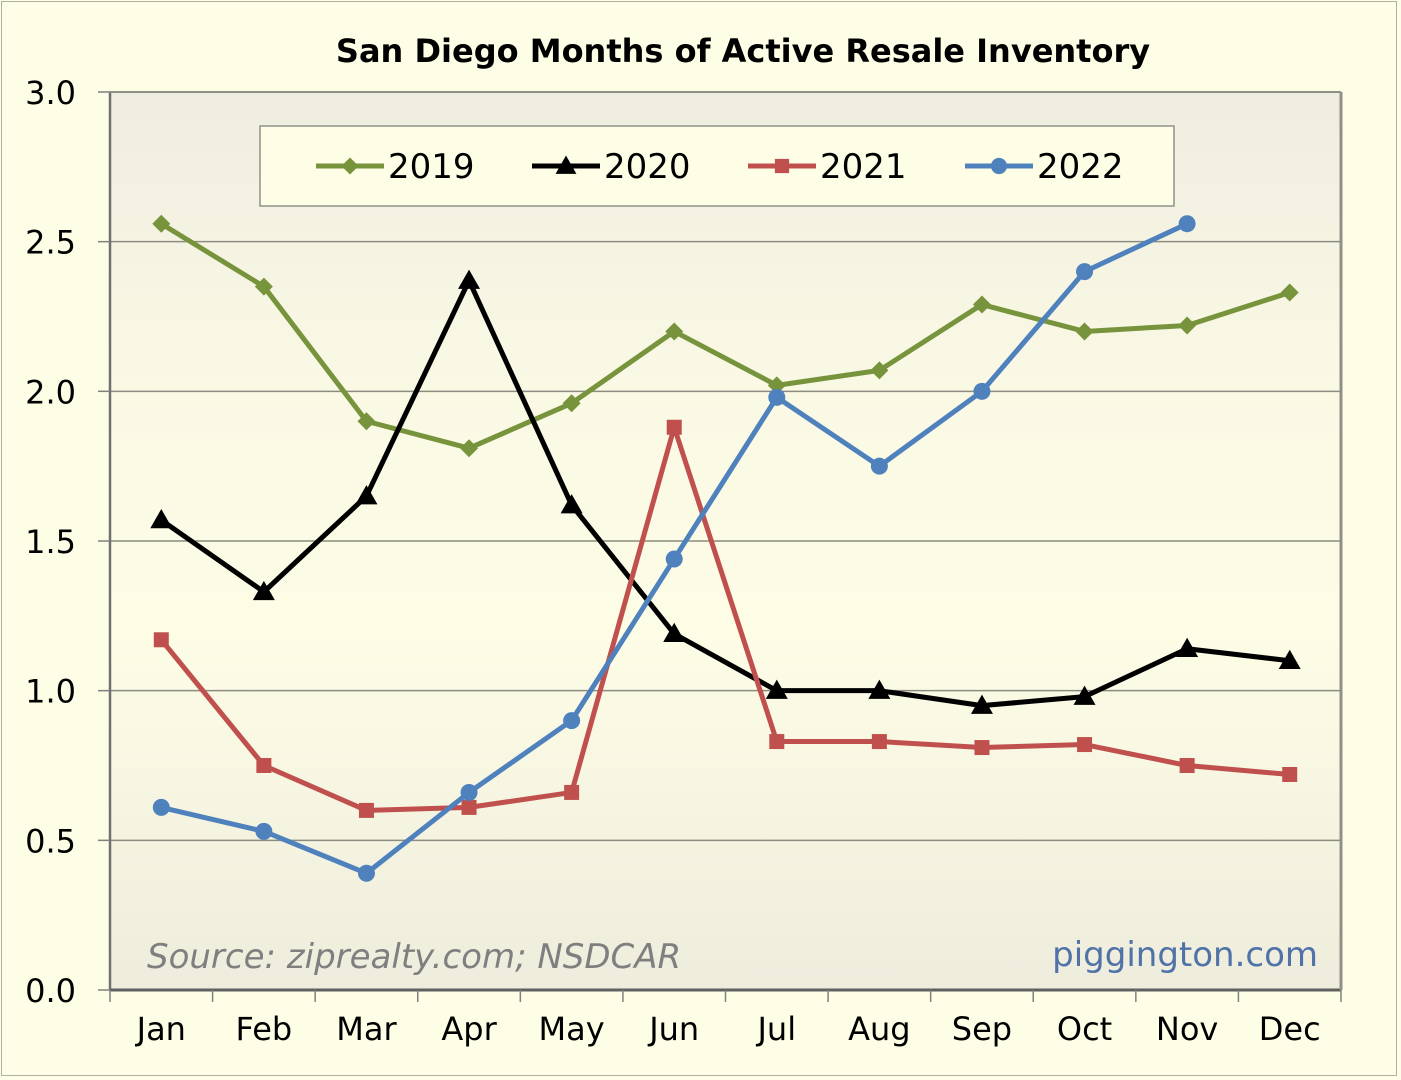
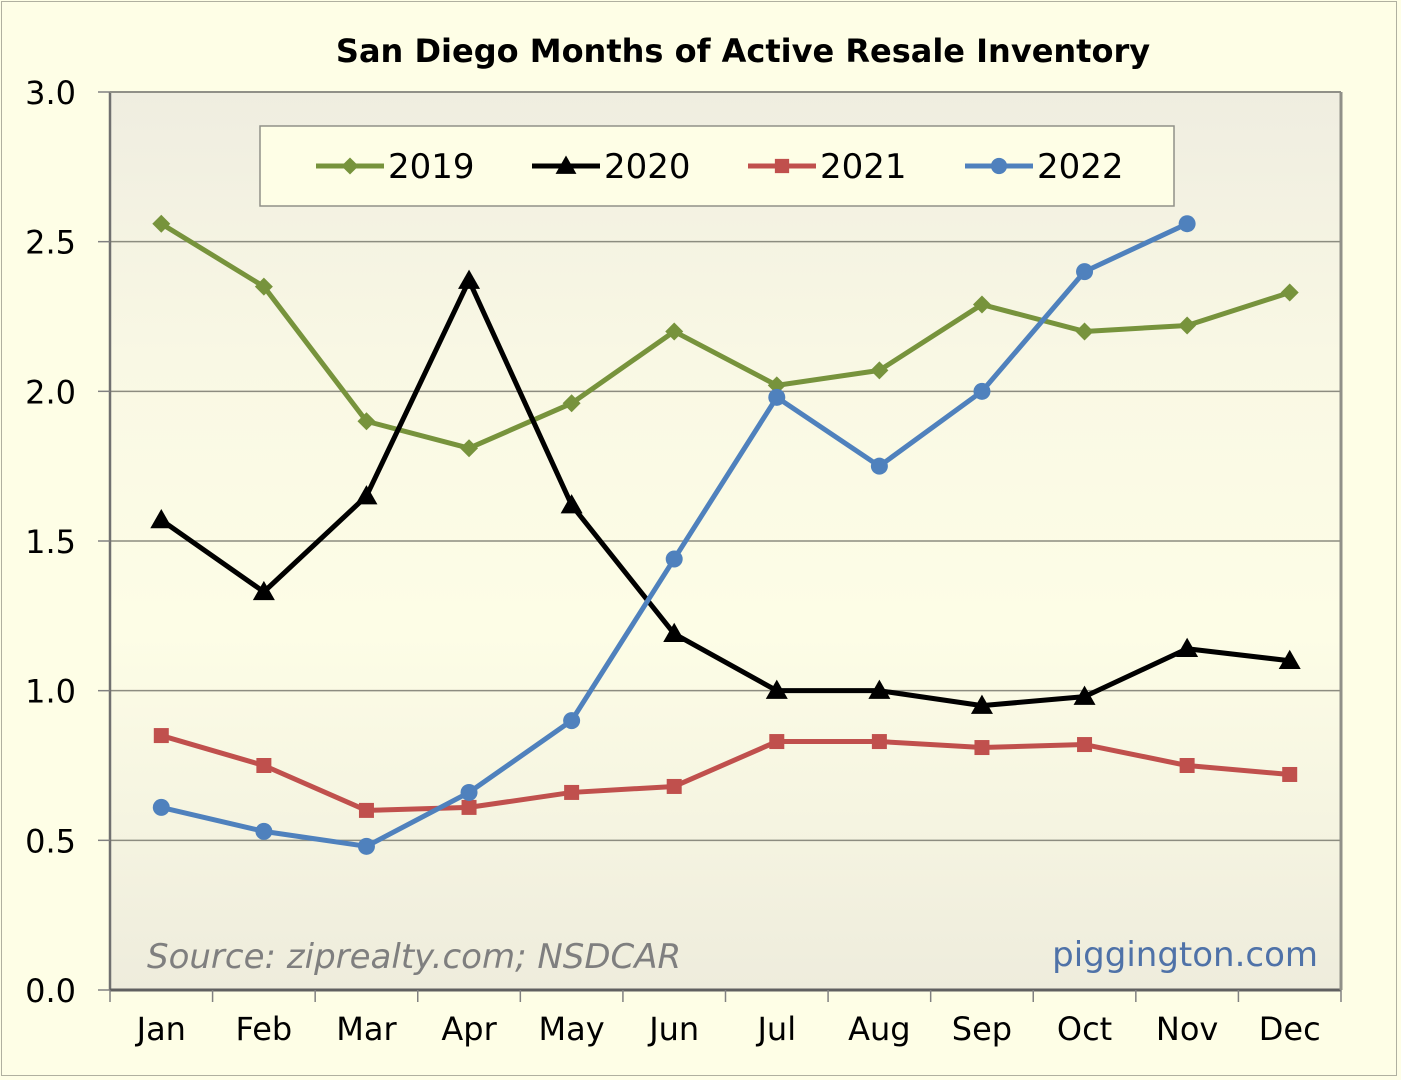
2021/Jan: 1.17 -> 0.85
2022/Mar: 0.39 -> 0.48
2021/Jun: 1.88 -> 0.68
